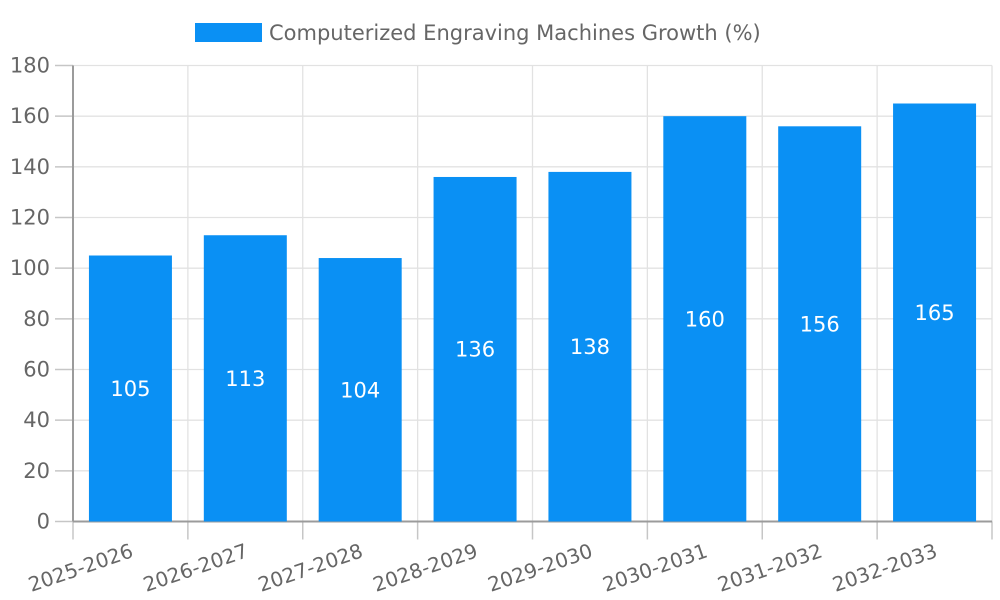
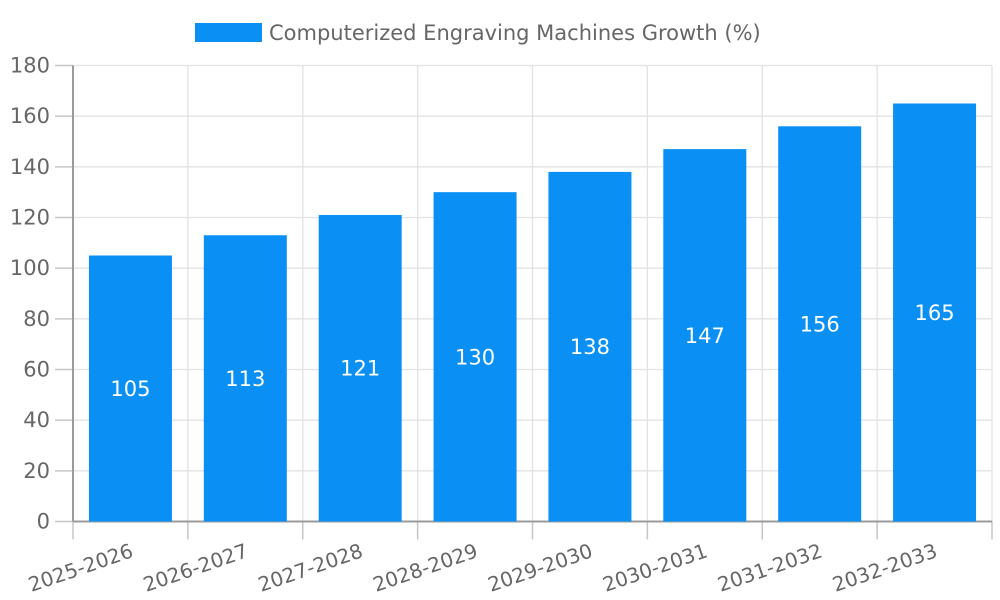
2027-2028: 104 -> 121
2028-2029: 136 -> 130
2030-2031: 160 -> 147
